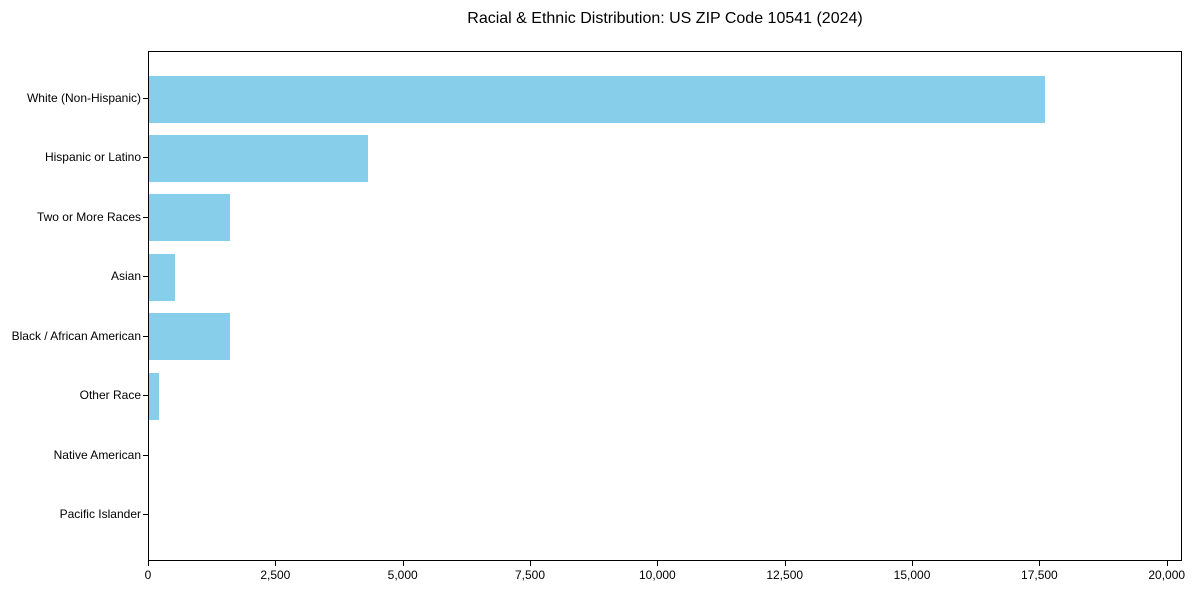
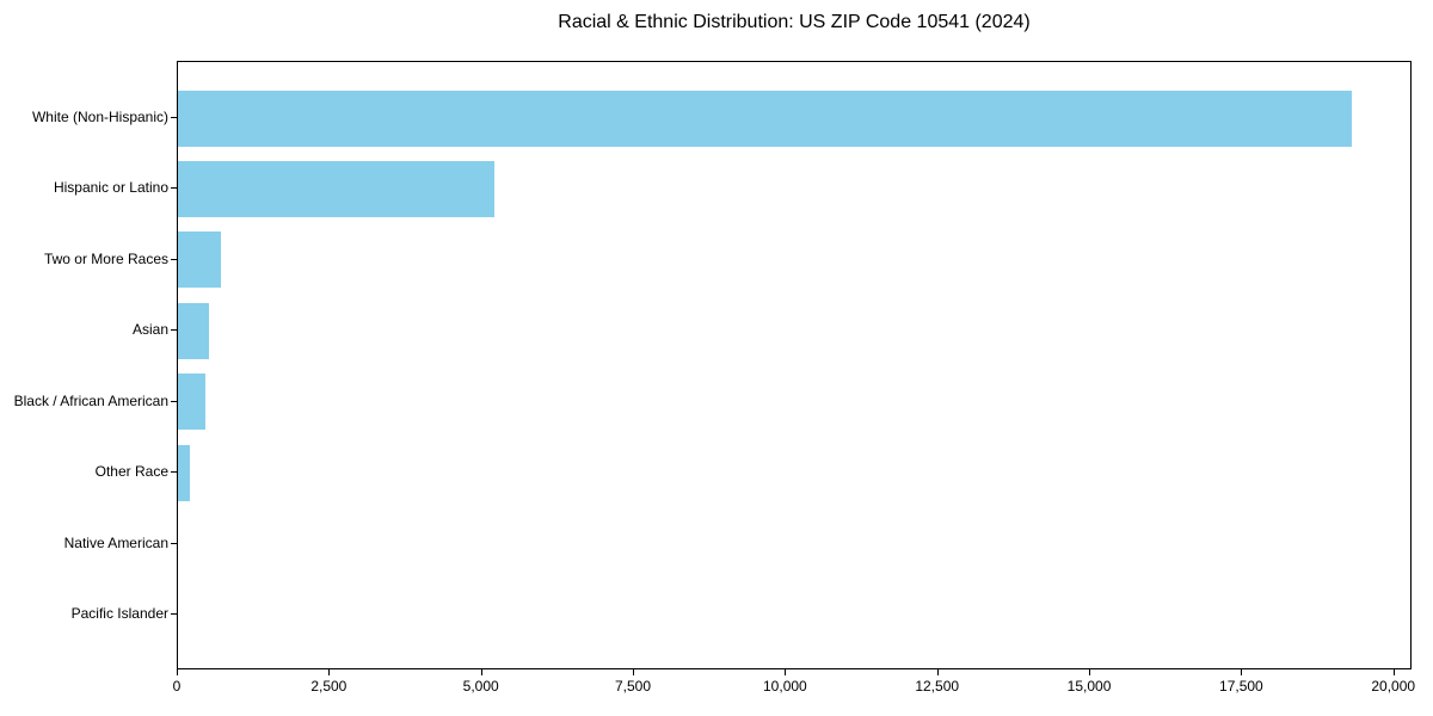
White (Non-Hispanic): 17600 -> 19300
Hispanic or Latino: 4300 -> 5200
Two or More Races: 1600 -> 700
Black / African American: 1600 -> 500
